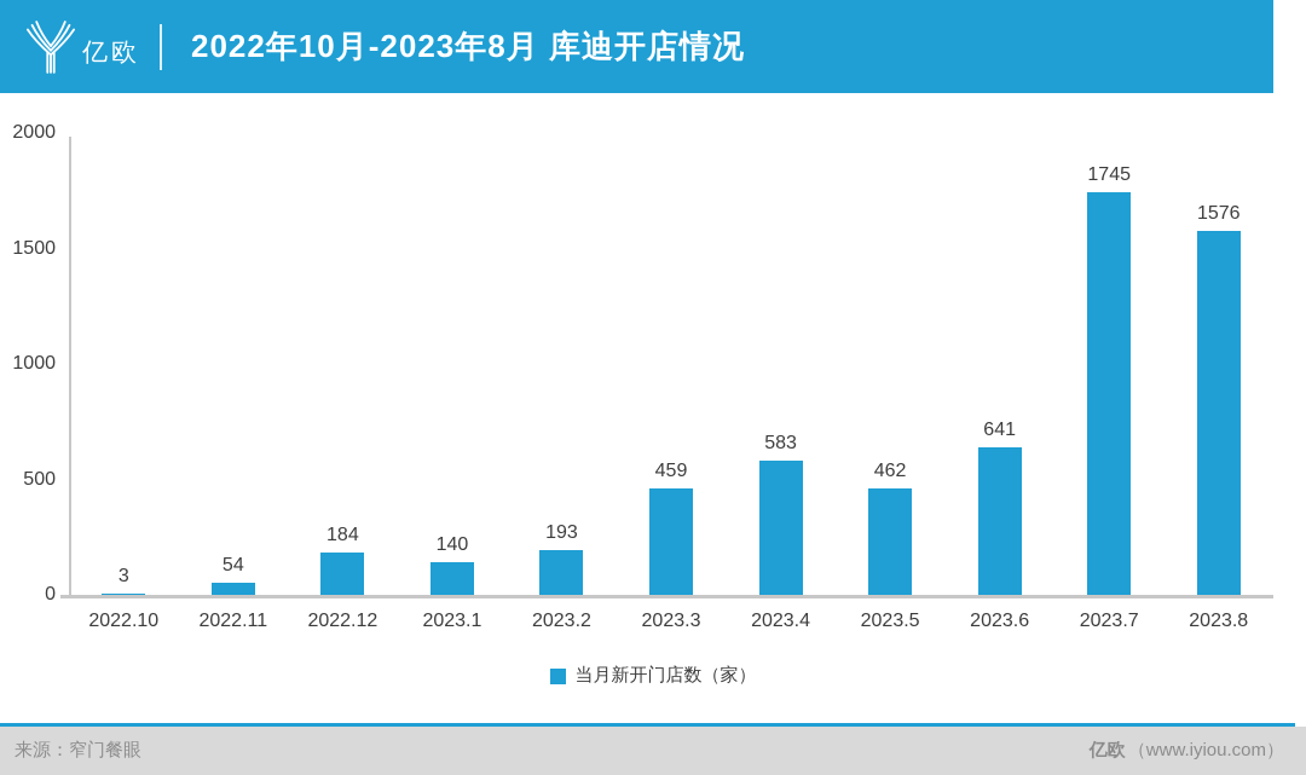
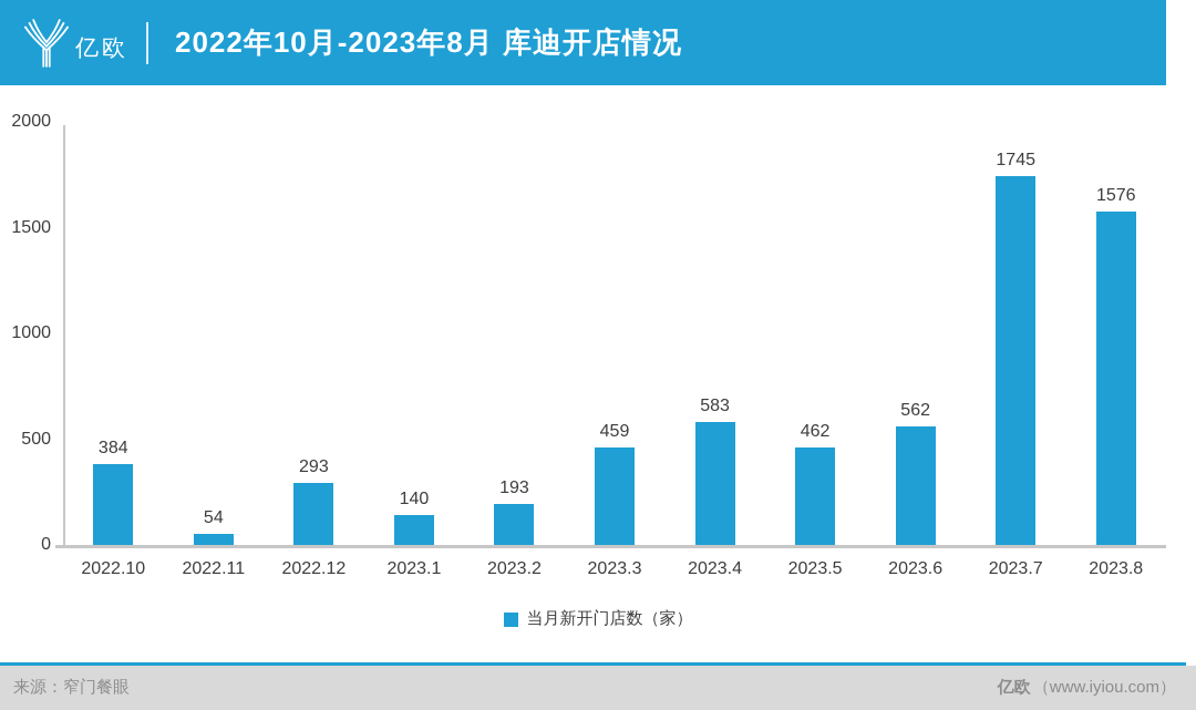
2022.10: 3 -> 384
2022.12: 184 -> 293
2023.6: 641 -> 562
